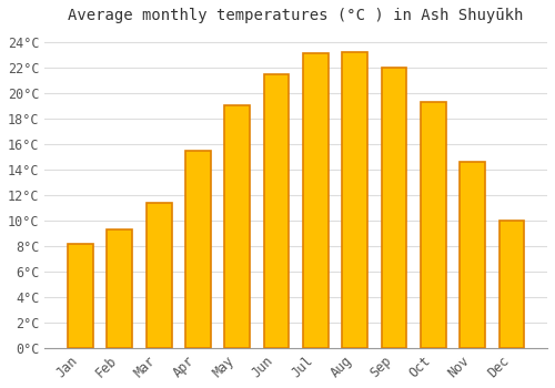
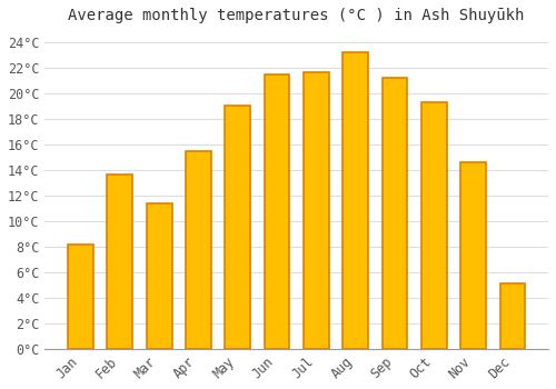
Feb: 9.3°C -> 13.6°C
Jul: 23.1°C -> 21.6°C
Sep: 22.0°C -> 21.2°C
Dec: 10.0°C -> 5.1°C
